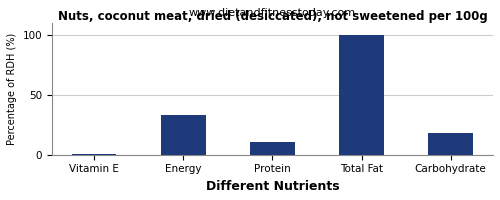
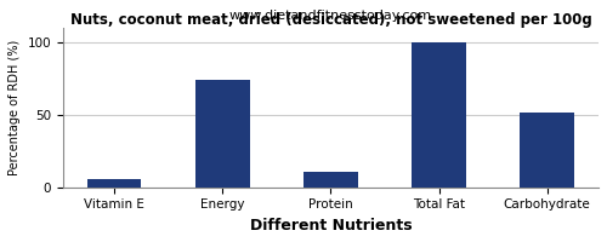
Vitamin E: 0 -> 6
Energy: 33 -> 74
Carbohydrate: 18 -> 52
